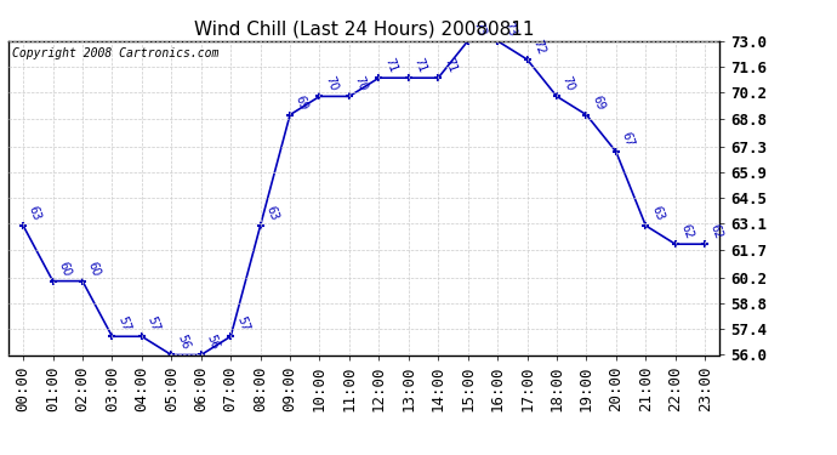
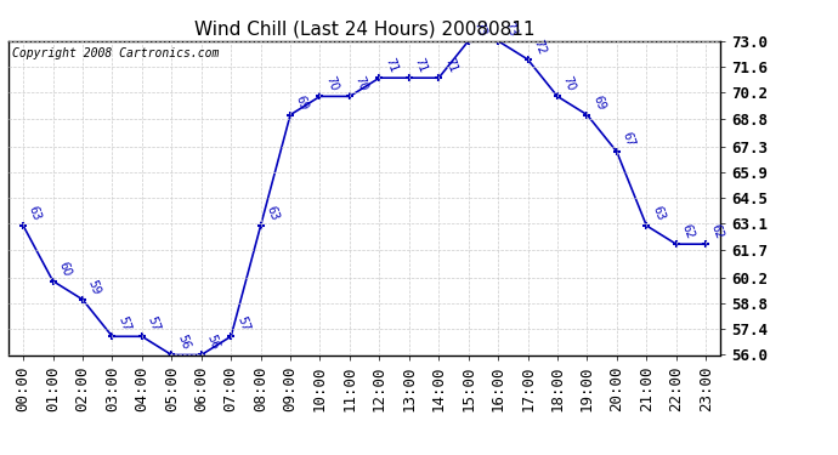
02:00: 60 -> 59
